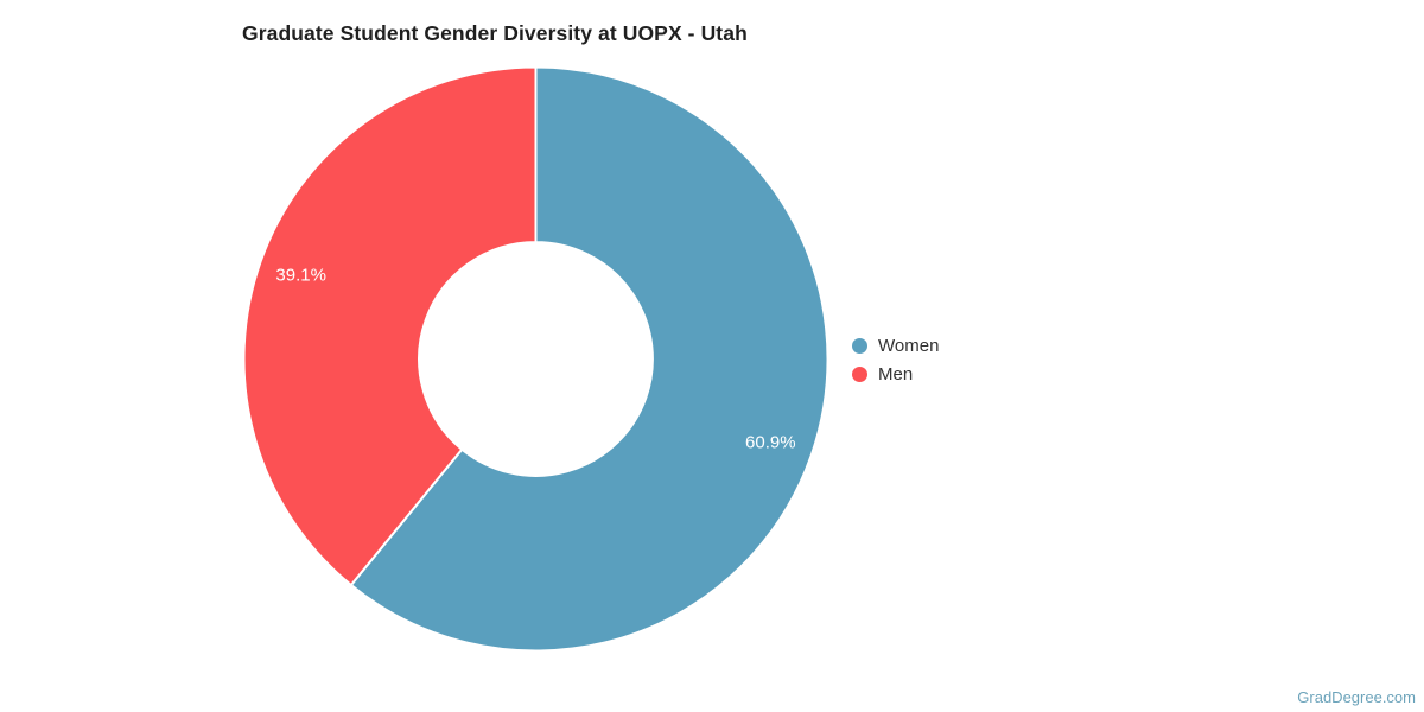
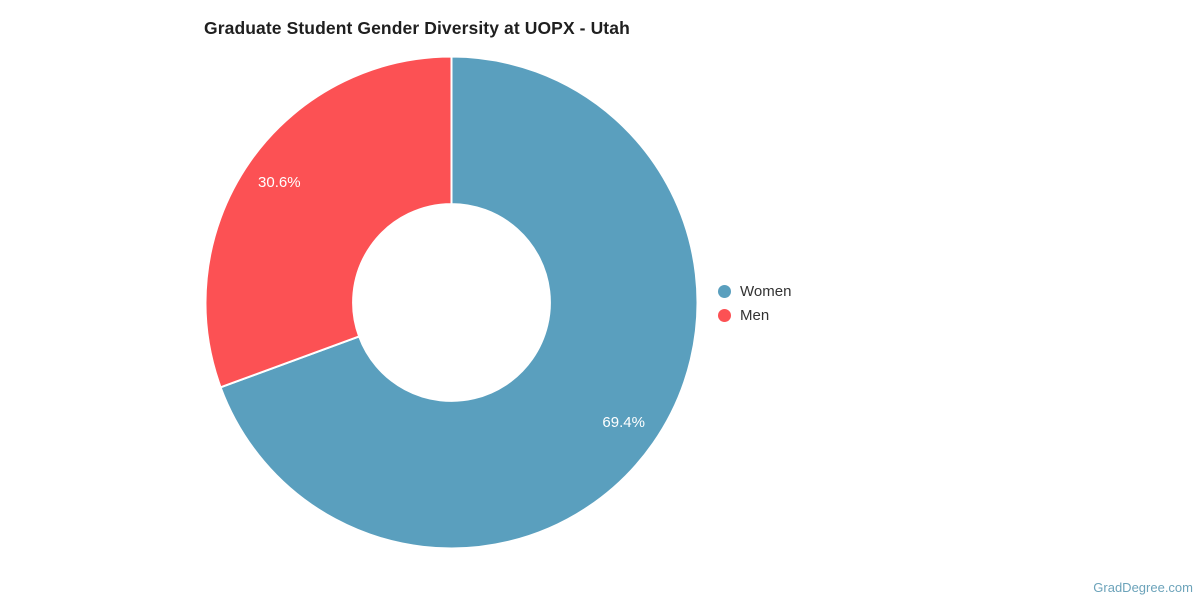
Women: 60.9% -> 69.4%
Men: 39.1% -> 30.6%
